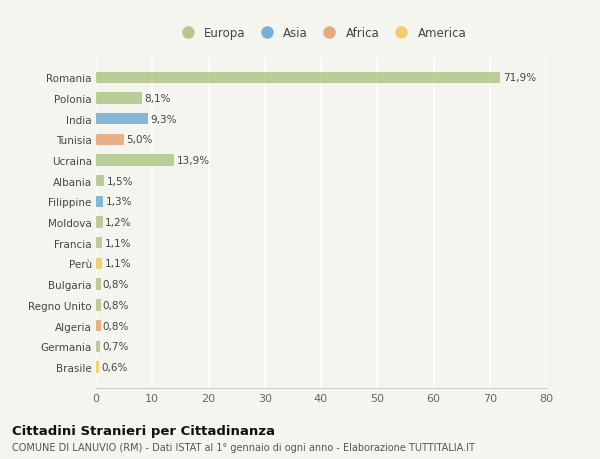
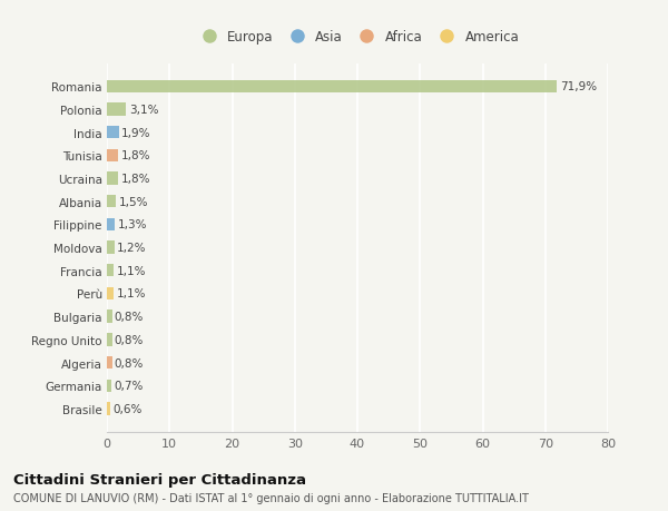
Polonia: 8,1% -> 3,1%
India: 9,3% -> 1,9%
Tunisia: 5,0% -> 1,8%
Ucraina: 13,9% -> 1,8%
